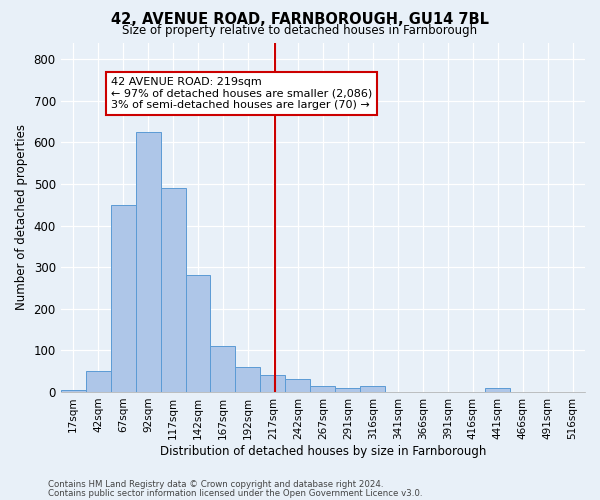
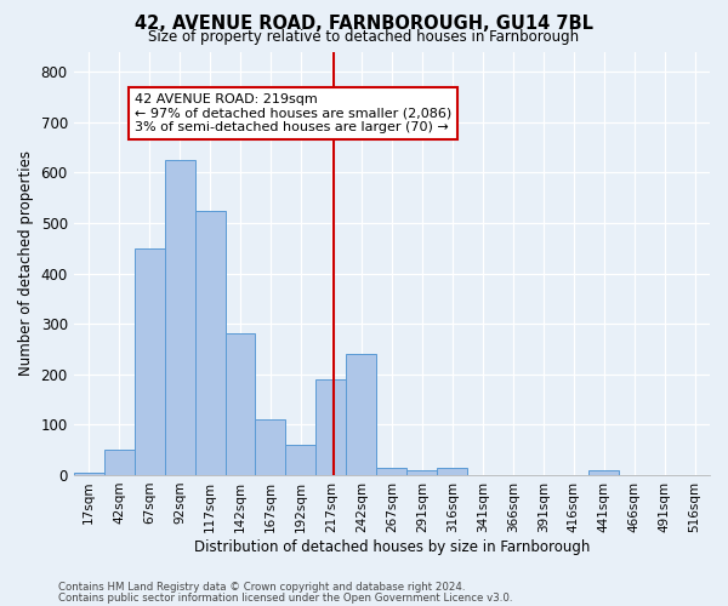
117sqm: 490 -> 525
217sqm: 40 -> 190
242sqm: 30 -> 240
